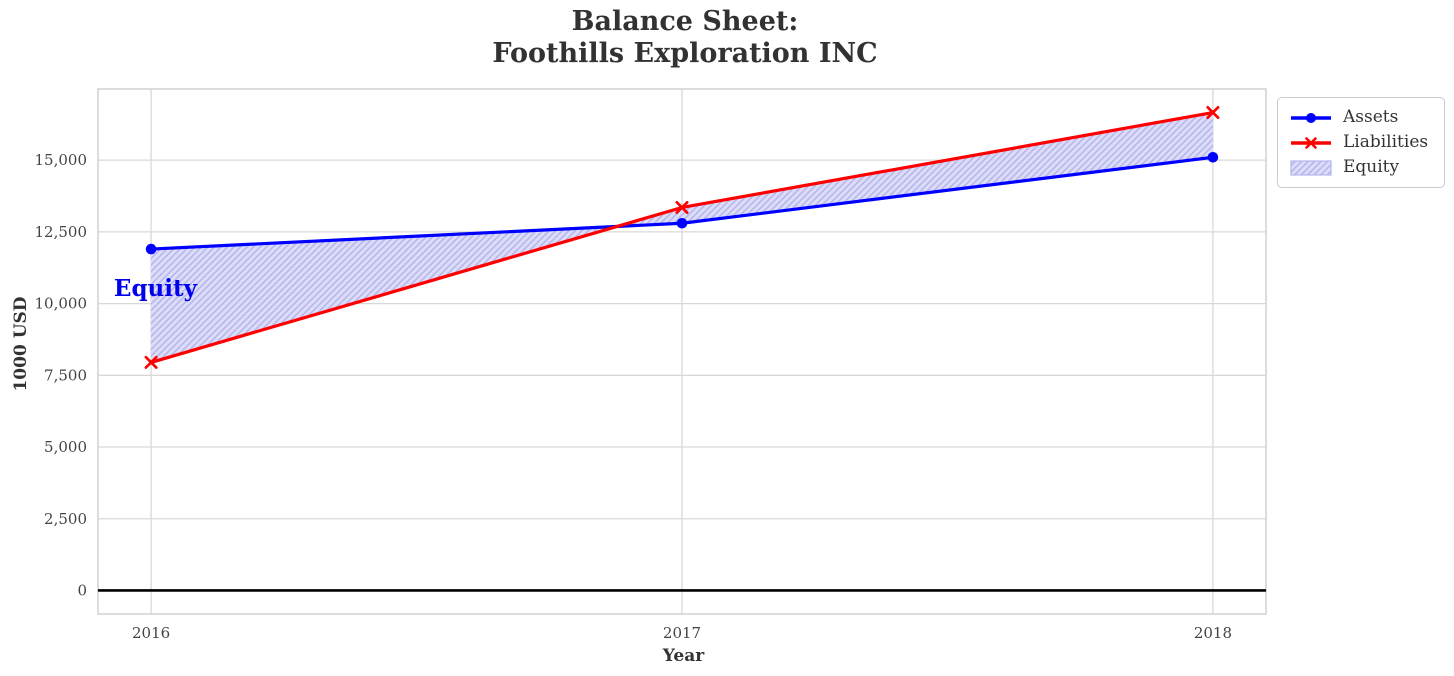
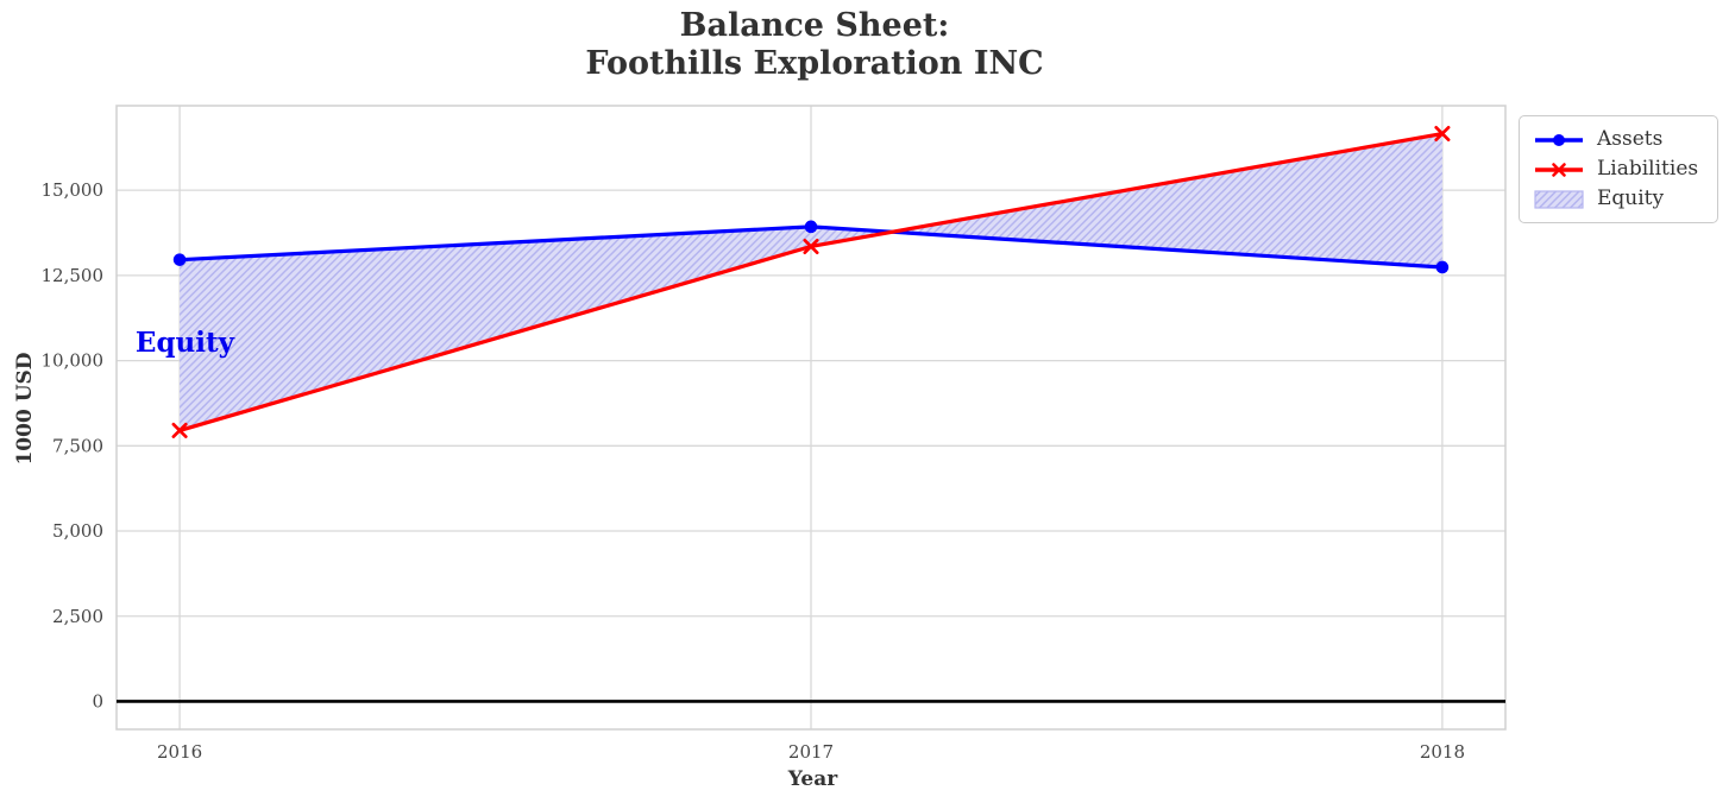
Assets/2016: 11900 -> 13000
Assets/2017: 12800 -> 13900
Assets/2018: 15100 -> 12700
